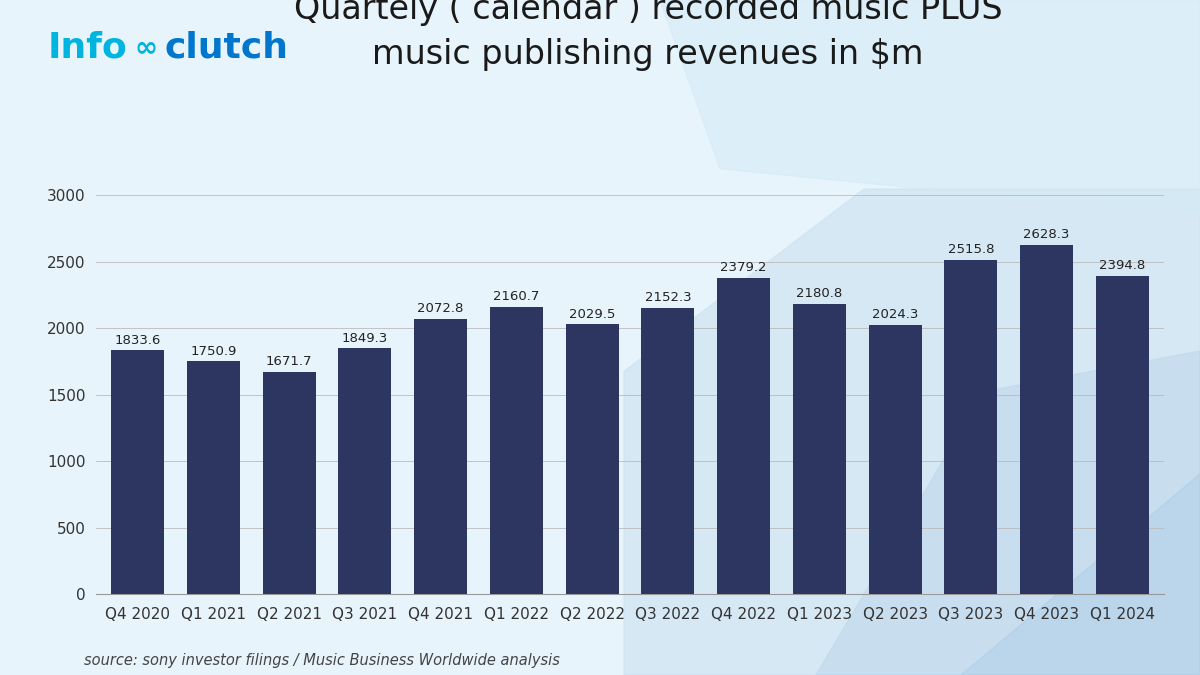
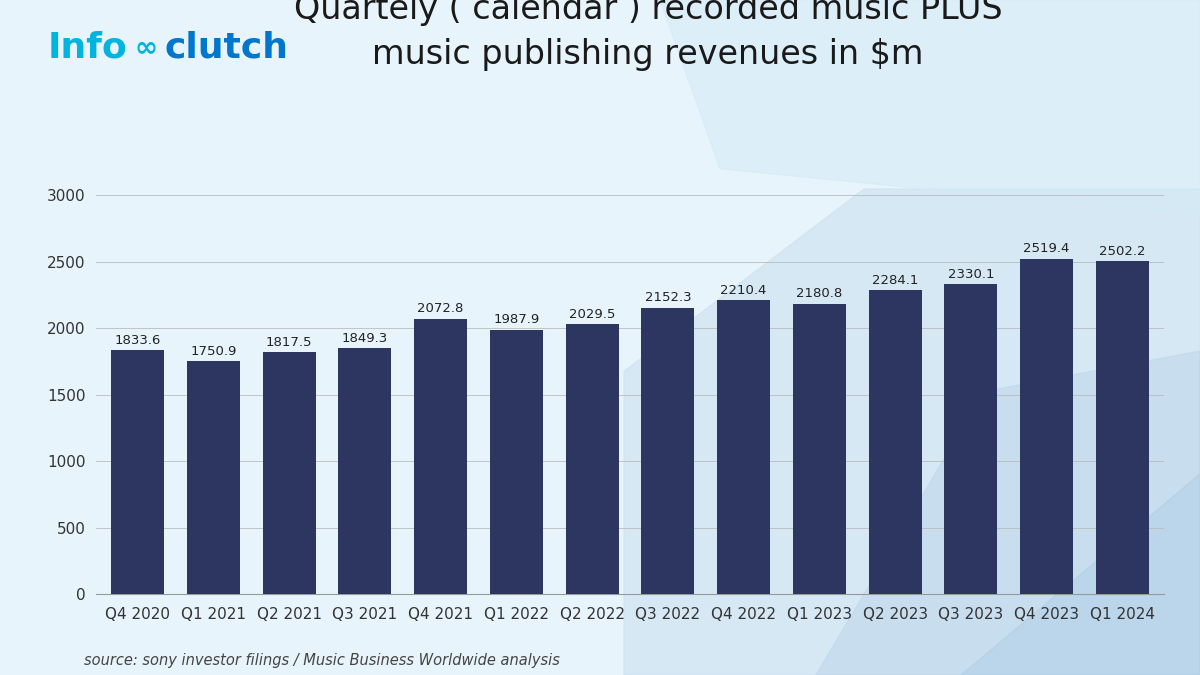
Q2 2021: 1671.7 -> 1817.5
Q1 2022: 2160.7 -> 1987.9
Q4 2022: 2379.2 -> 2210.4
Q2 2023: 2024.3 -> 2284.1
Q3 2023: 2515.8 -> 2330.1
Q4 2023: 2628.3 -> 2519.4
Q1 2024: 2394.8 -> 2502.2
